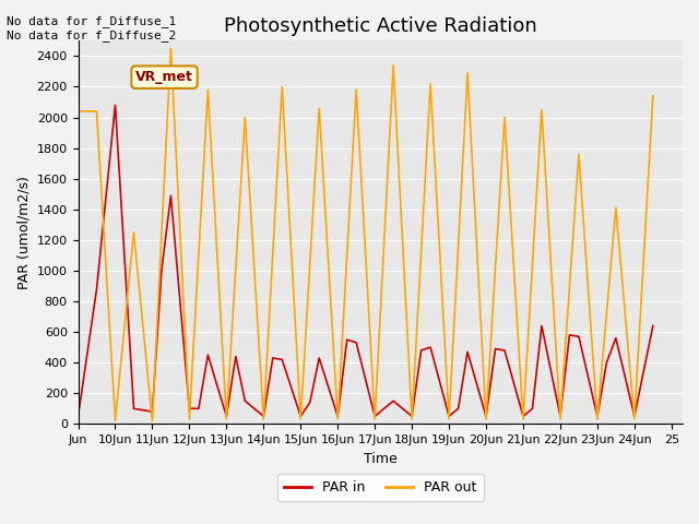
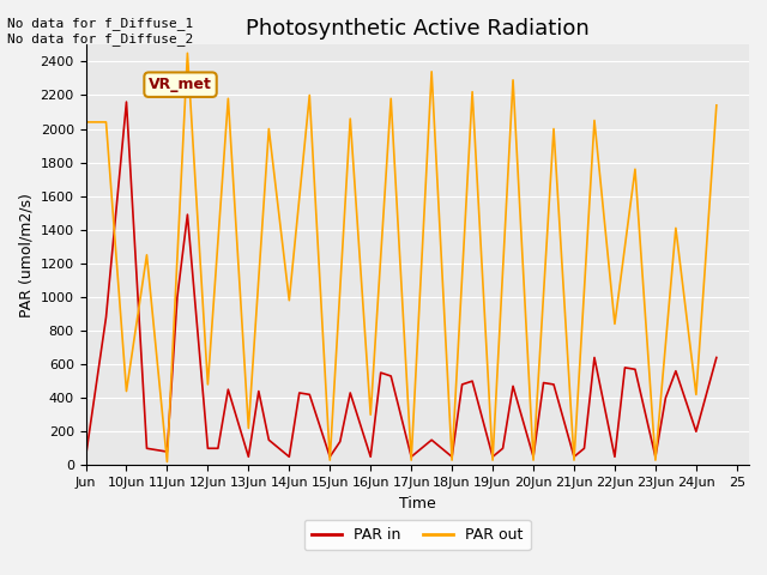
PAR in/10Jun: 2080 -> 2160
PAR out/10Jun: 20 -> 440
PAR out/12Jun: 30 -> 480
PAR out/13Jun: 30 -> 220
PAR out/14Jun: 30 -> 980
PAR out/16Jun: 30 -> 300
PAR out/22Jun: 30 -> 840
PAR in/24Jun: 50 -> 200
PAR out/24Jun: 30 -> 420
